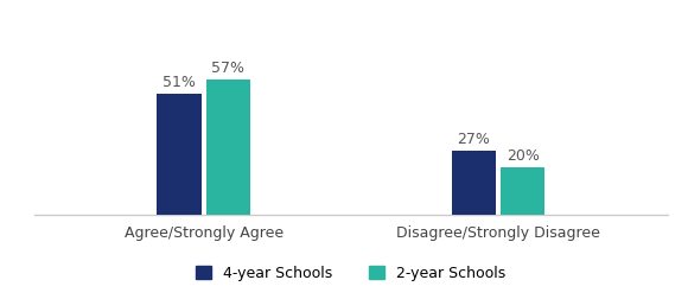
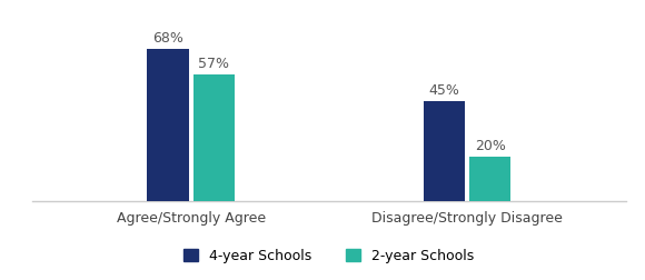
4-year Schools/Agree/Strongly Agree: 51% -> 68%
4-year Schools/Disagree/Strongly Disagree: 27% -> 45%
